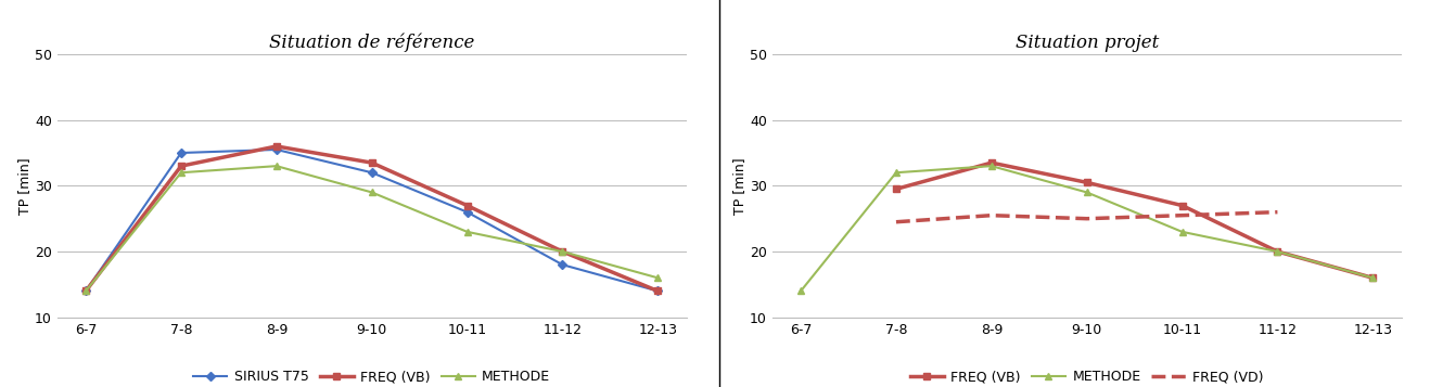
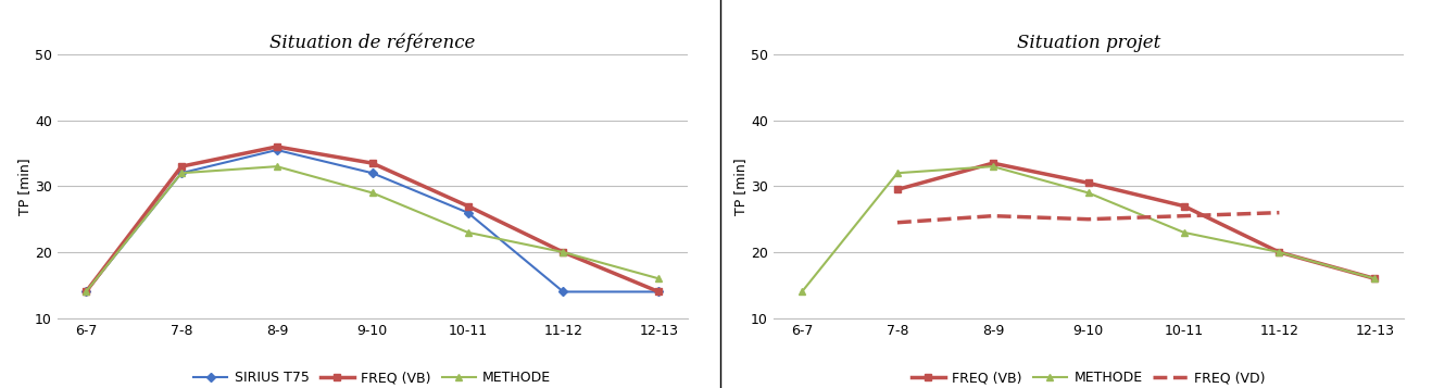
Situation de référence/SIRIUS T75/7-8: 35.0 -> 32.0
Situation de référence/SIRIUS T75/11-12: 18.0 -> 14.0
